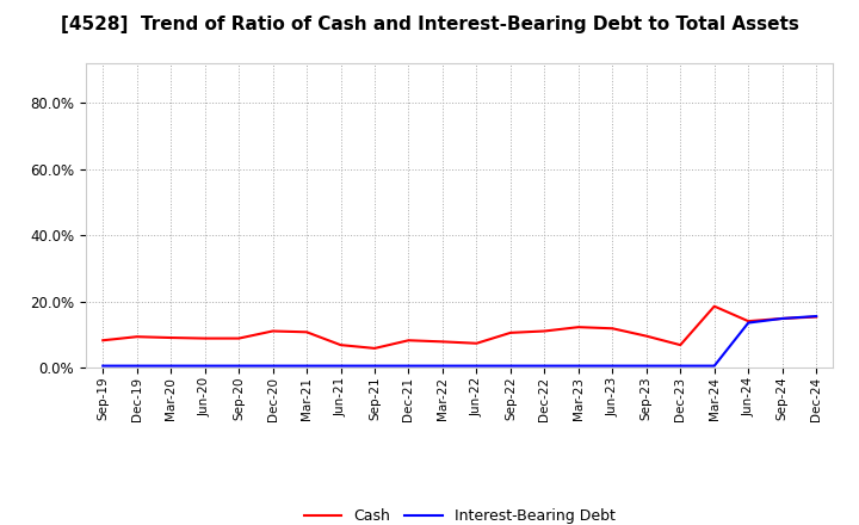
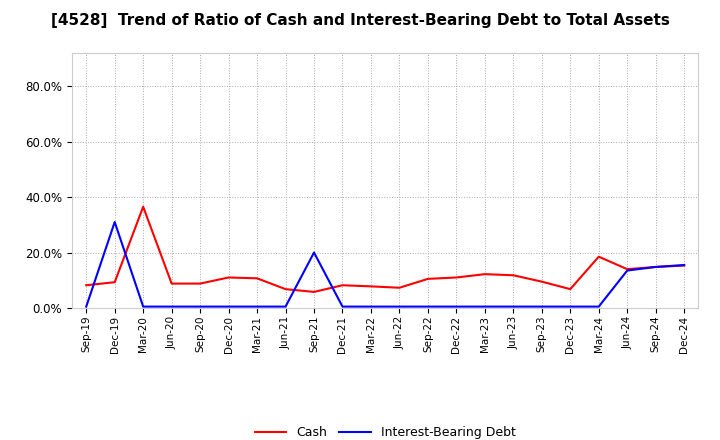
Interest-Bearing Debt/Dec-19: 0.5% -> 31.0%
Cash/Mar-20: 9.0% -> 36.5%
Interest-Bearing Debt/Sep-21: 0.5% -> 20.0%
